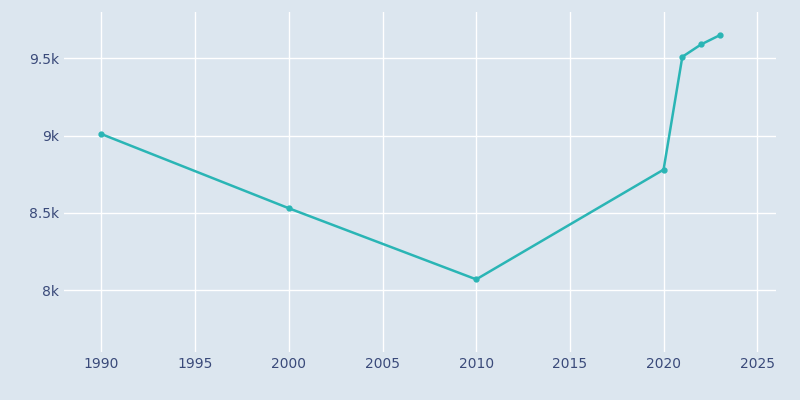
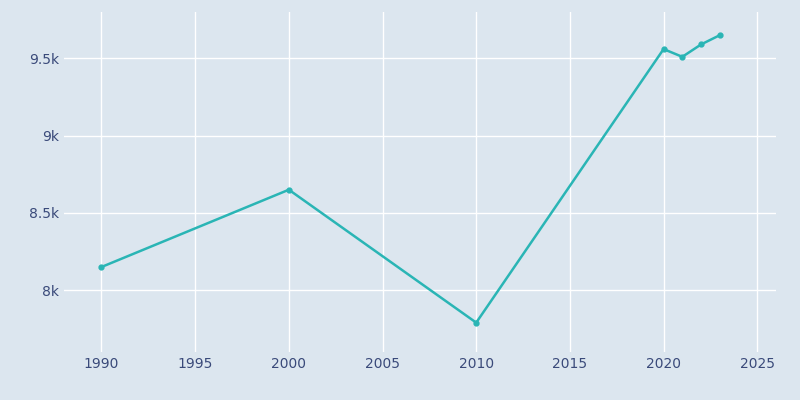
1990: 9.01k -> 8.15k
2000: 8.53k -> 8.65k
2010: 8.07k -> 7.79k
2020: 8.78k -> 9.56k
